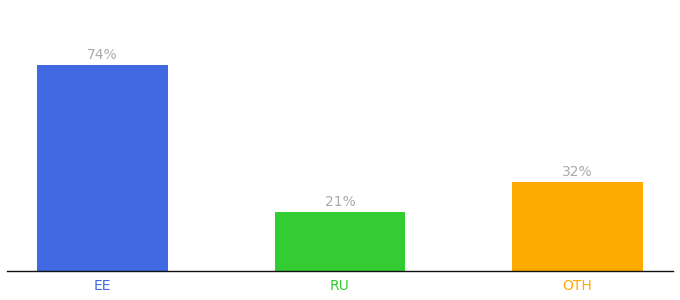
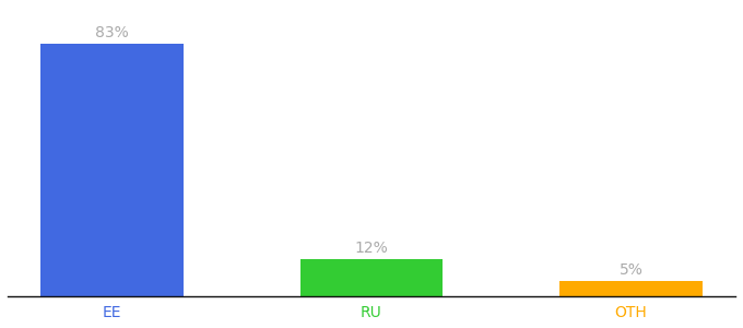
EE: 74% -> 83%
RU: 21% -> 12%
OTH: 32% -> 5%
